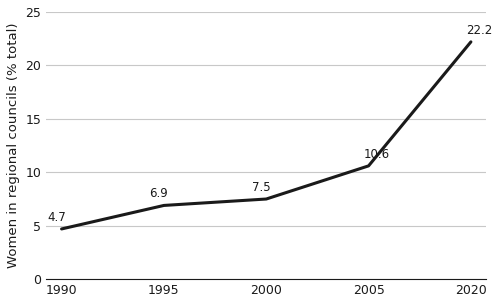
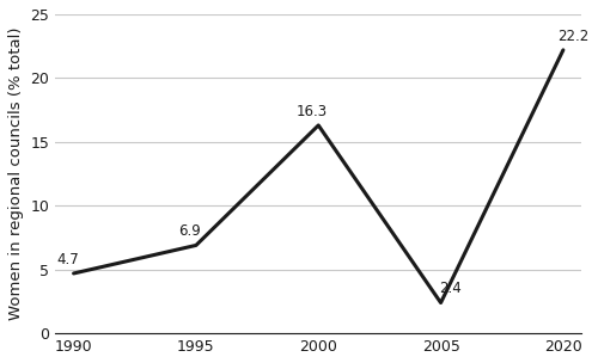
2000: 7.5 -> 16.3
2005: 10.6 -> 2.4
